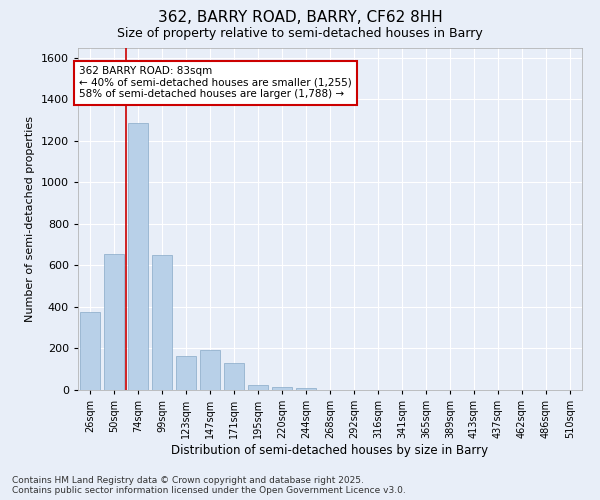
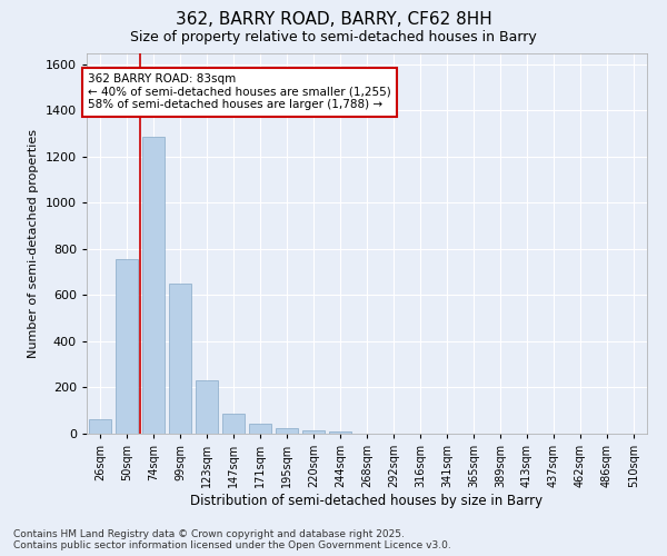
26sqm: 375 -> 65
50sqm: 655 -> 755
123sqm: 165 -> 230
147sqm: 195 -> 85
171sqm: 130 -> 45
